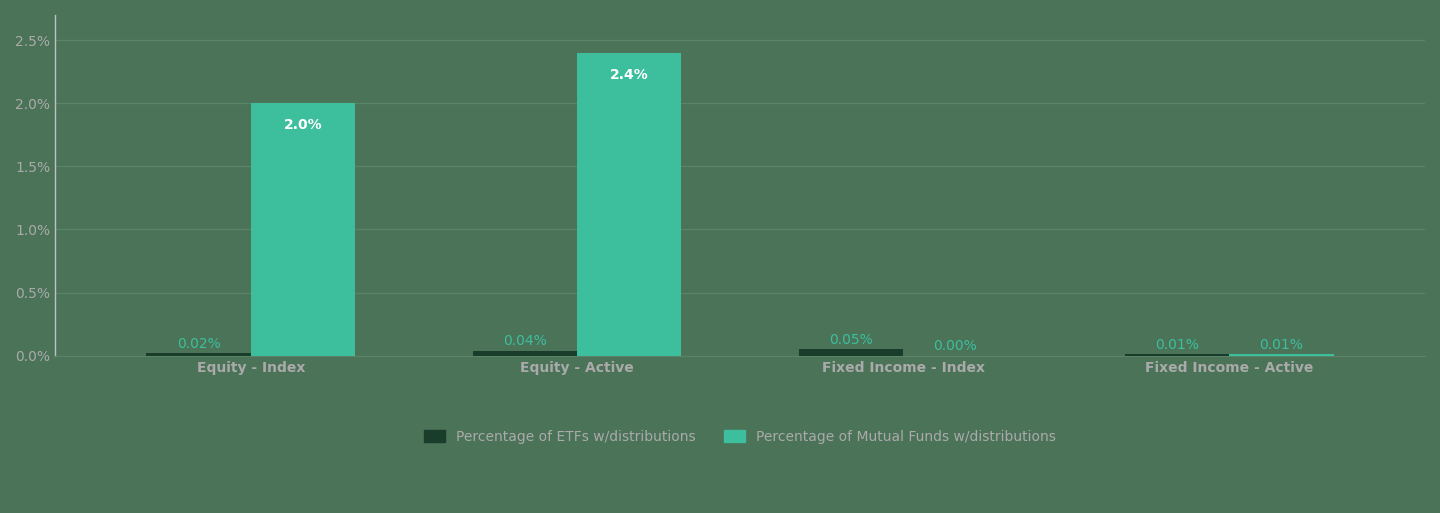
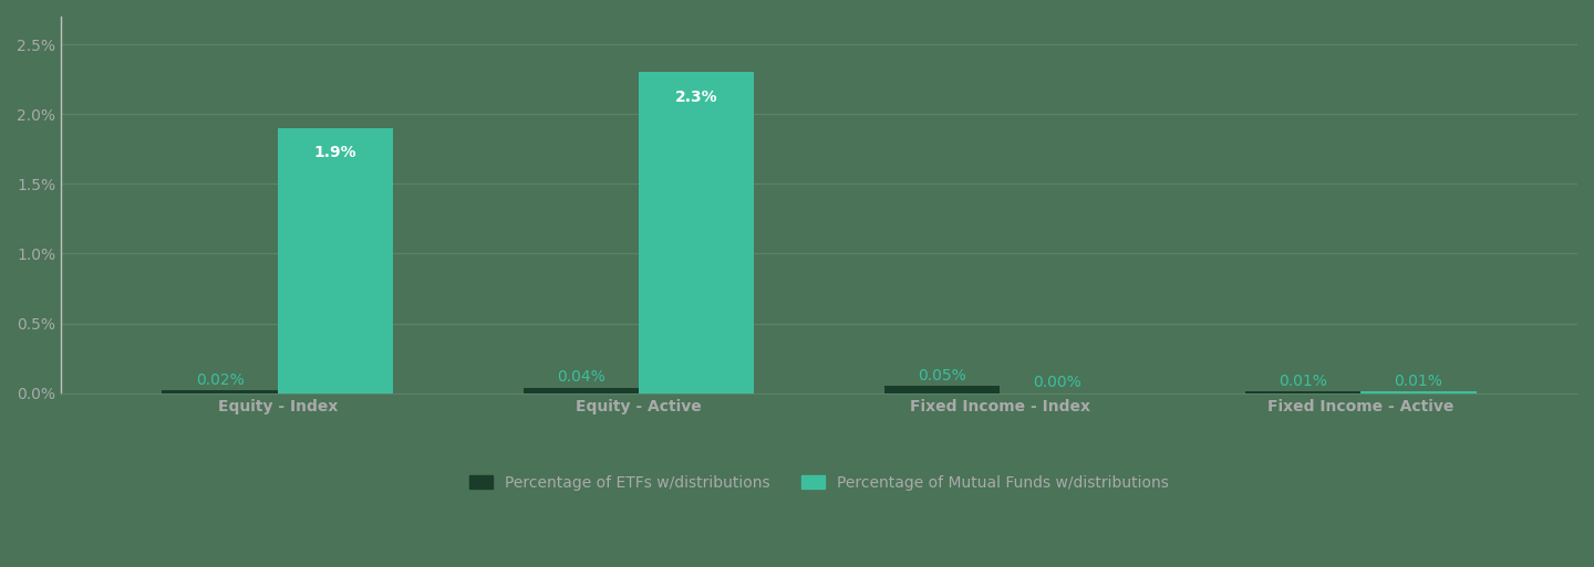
Percentage of Mutual Funds w/distributions/Equity - Index: 2.0% -> 1.9%
Percentage of Mutual Funds w/distributions/Equity - Active: 2.4% -> 2.3%
